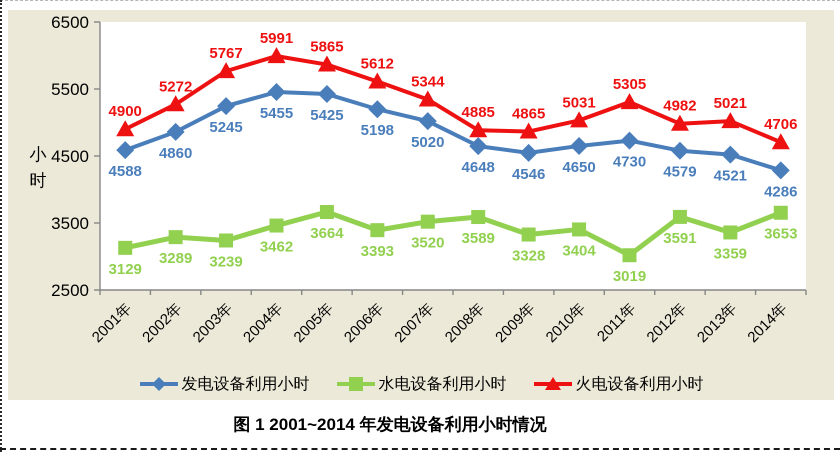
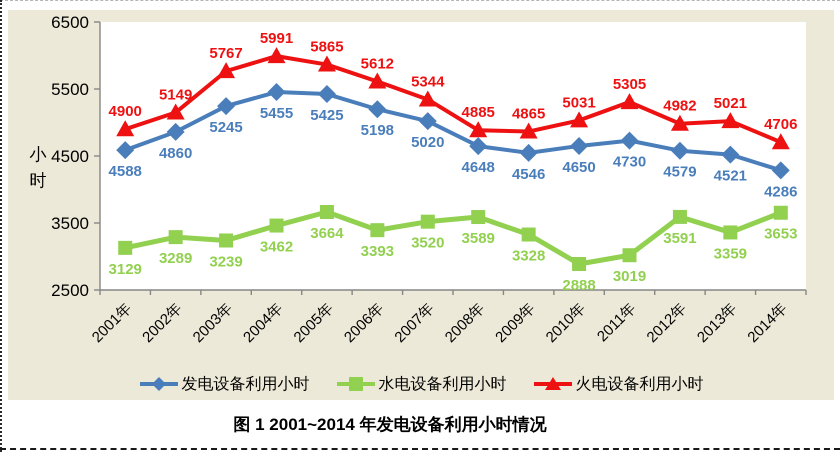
火电设备利用小时/2002年: 5272 -> 5149
水电设备利用小时/2010年: 3404 -> 2888
